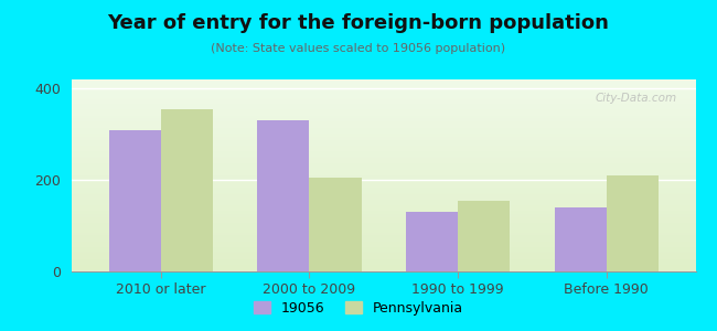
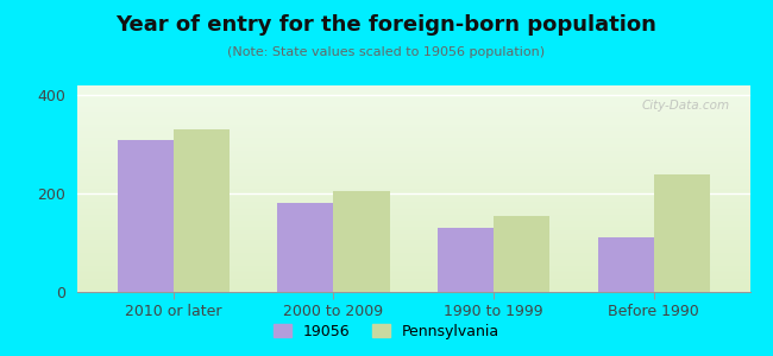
Pennsylvania/2010 or later: 355 -> 330
19056/2000 to 2009: 330 -> 180
19056/Before 1990: 140 -> 110
Pennsylvania/Before 1990: 210 -> 240
